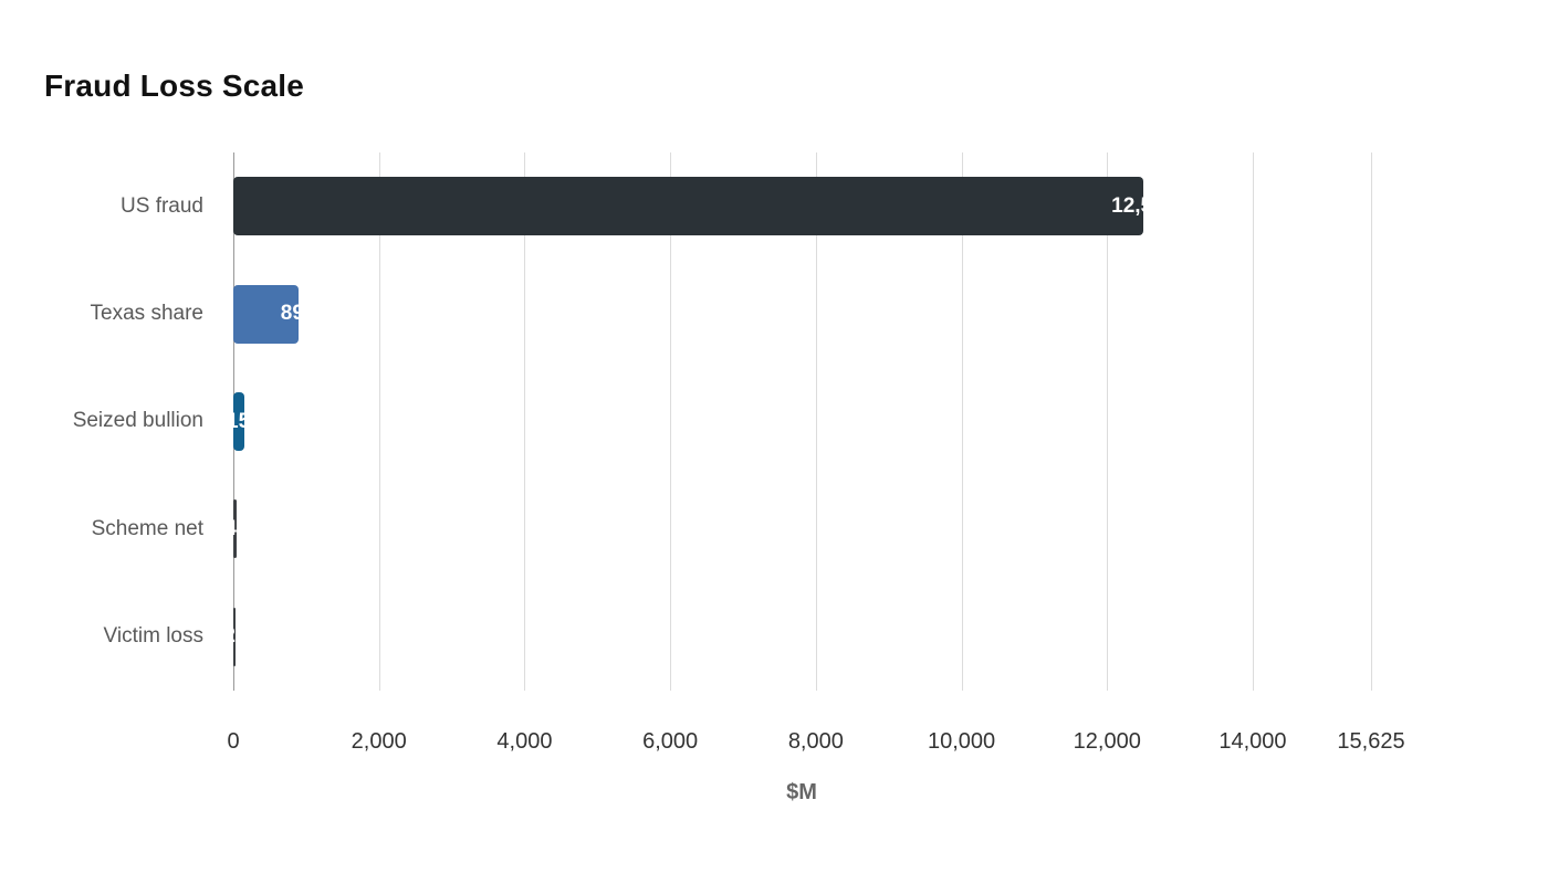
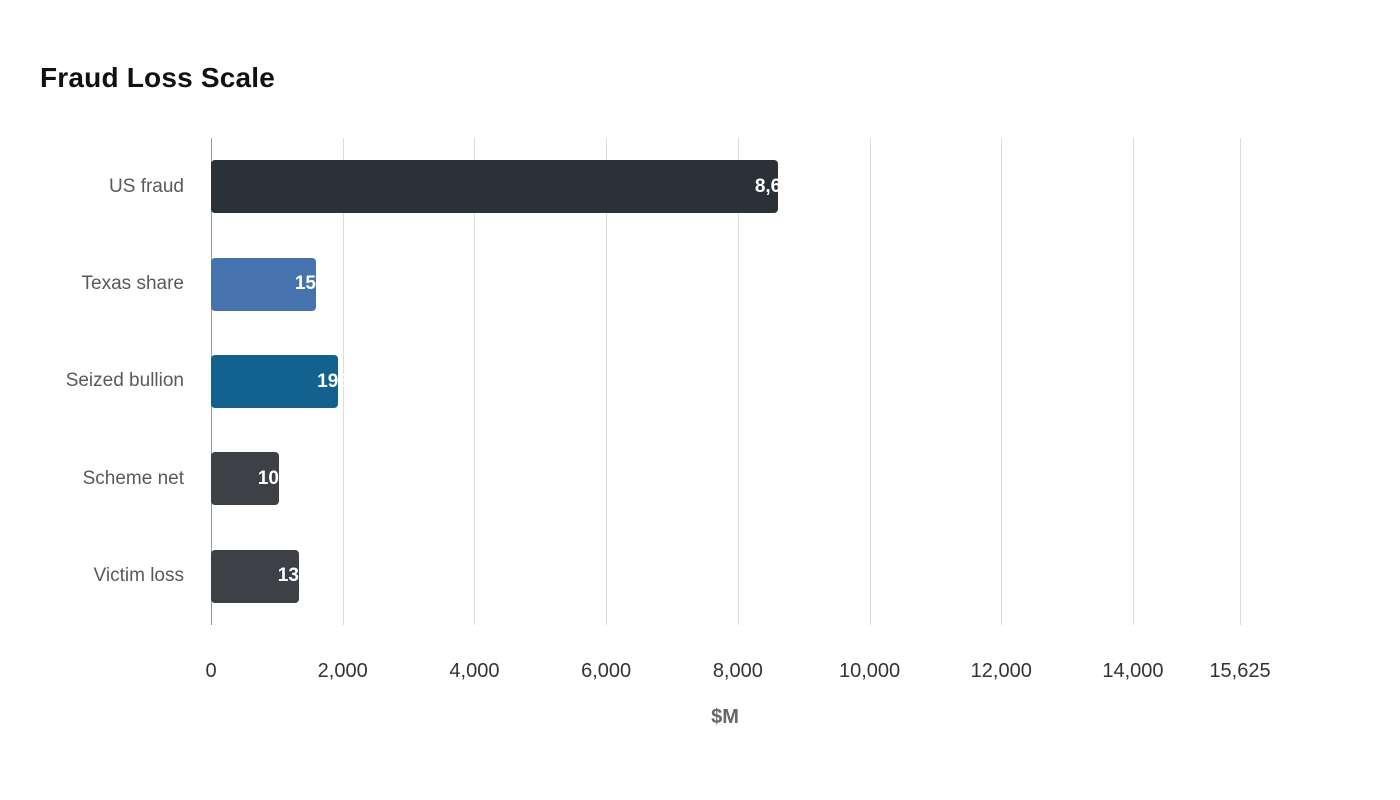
US fraud: 12,500 -> 8,611
Texas share: 890 -> 1594
Seized bullion: 150 -> 1933
Scheme net: 45 -> 1031
Victim loss: 20 -> 1335
